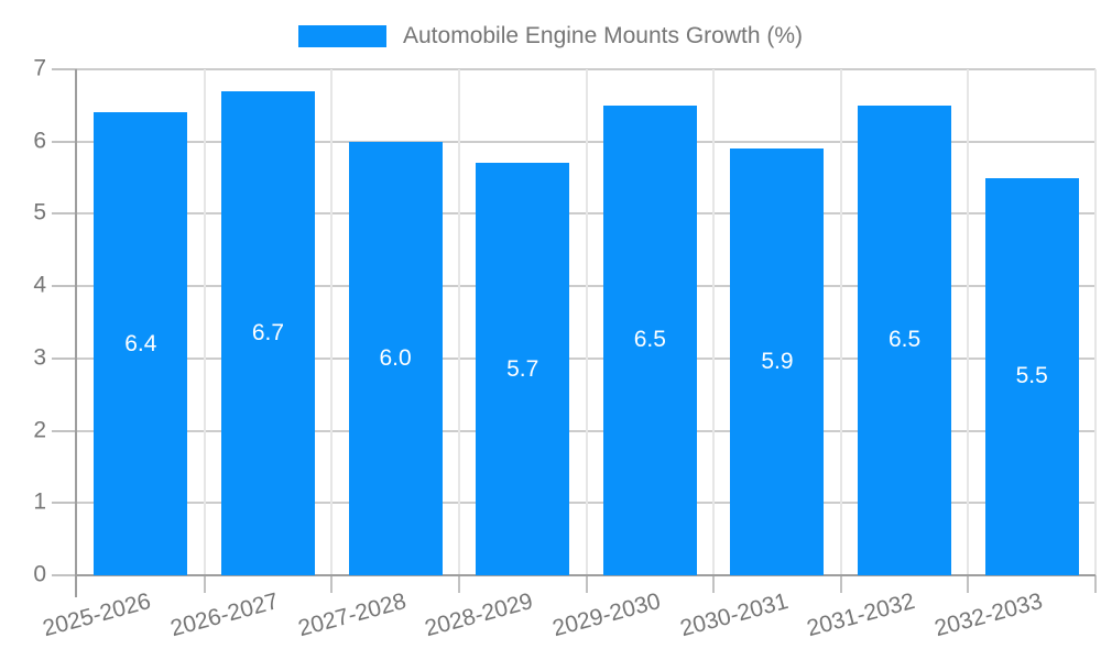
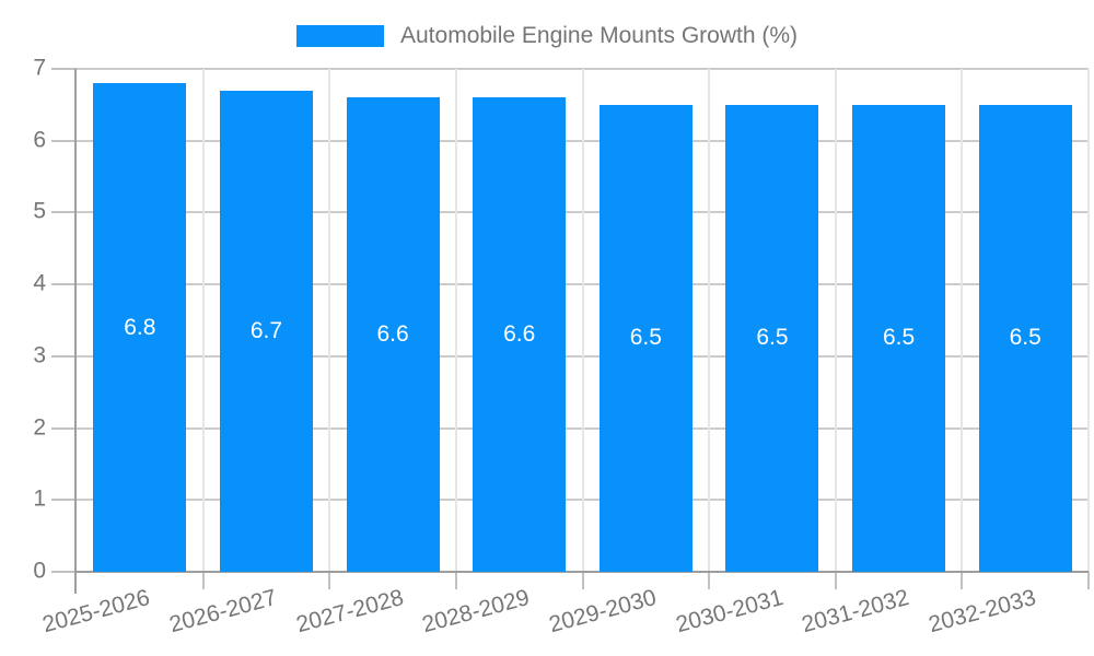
2025-2026: 6.4 -> 6.8
2027-2028: 6.0 -> 6.6
2028-2029: 5.7 -> 6.6
2030-2031: 5.9 -> 6.5
2032-2033: 5.5 -> 6.5
